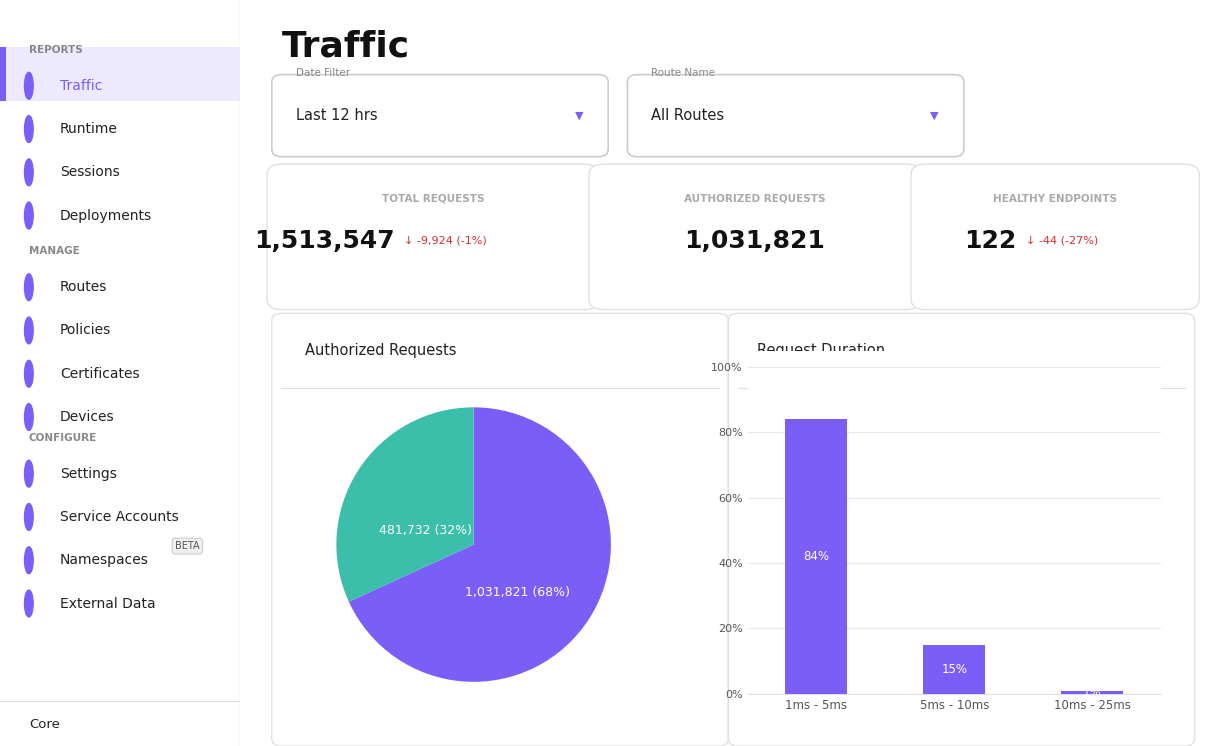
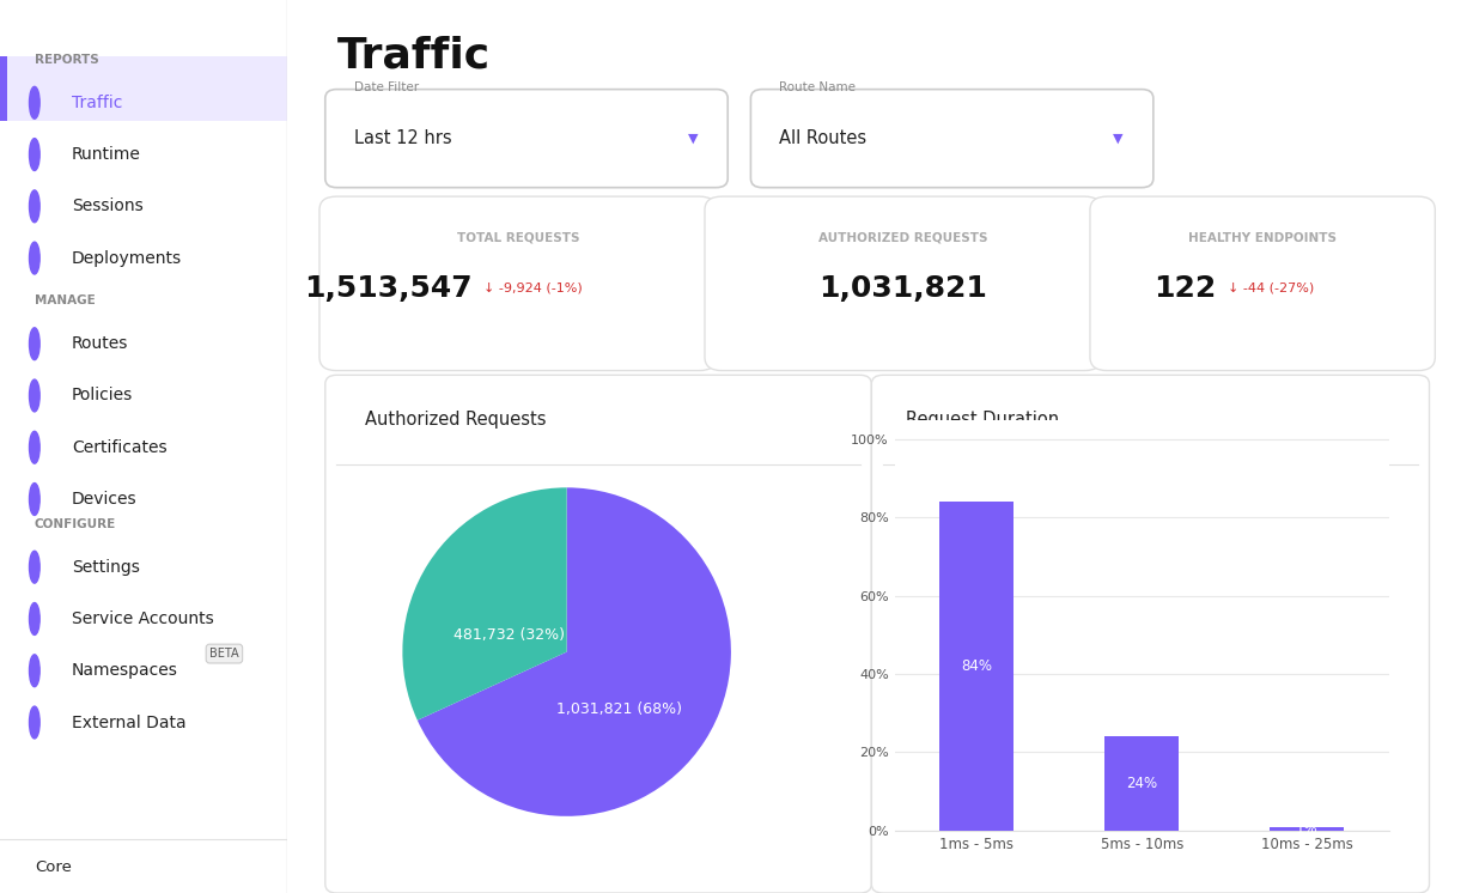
5ms - 10ms: 15% -> 24%
